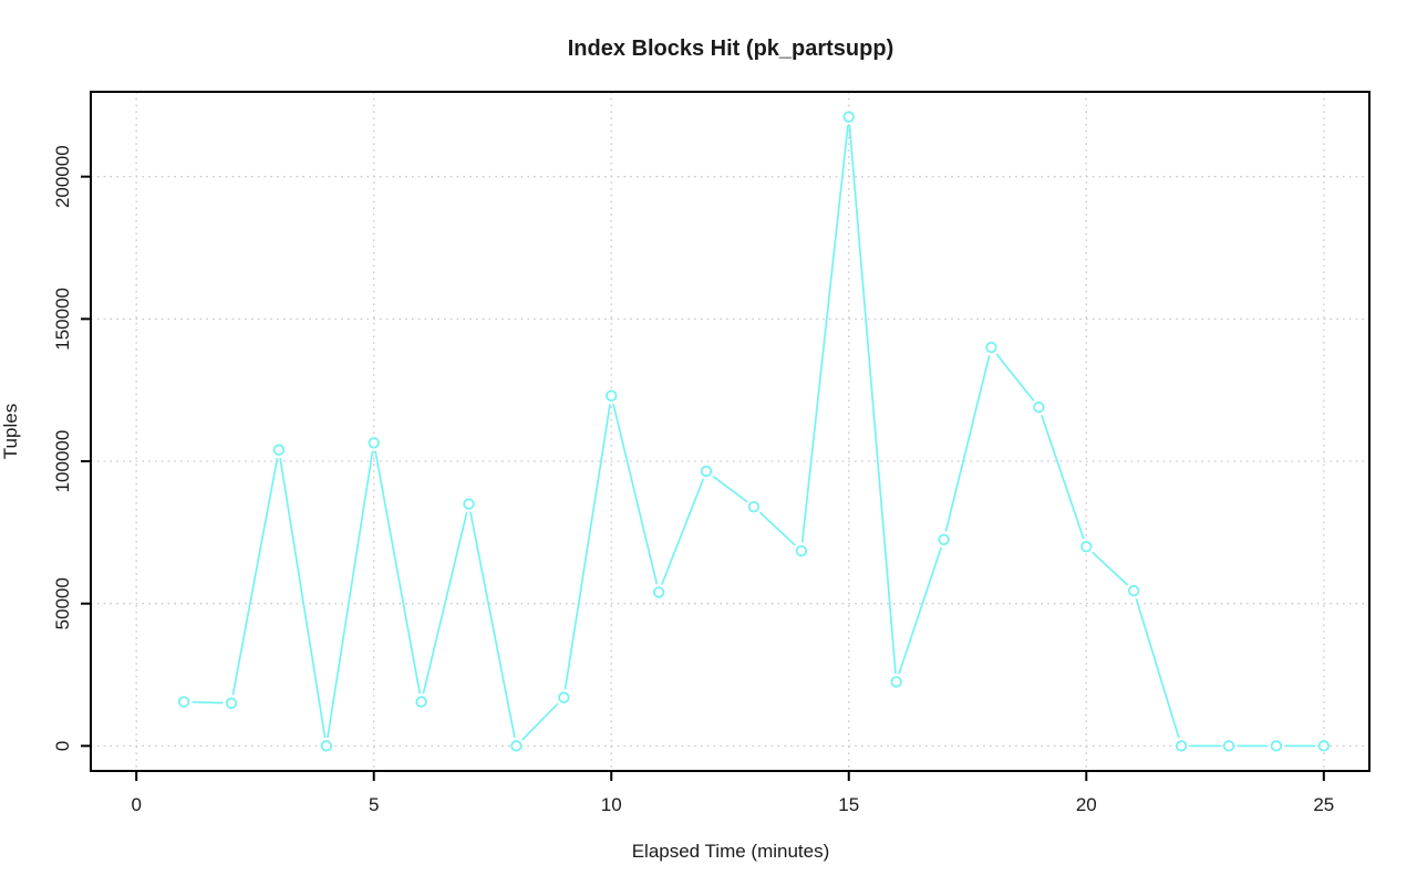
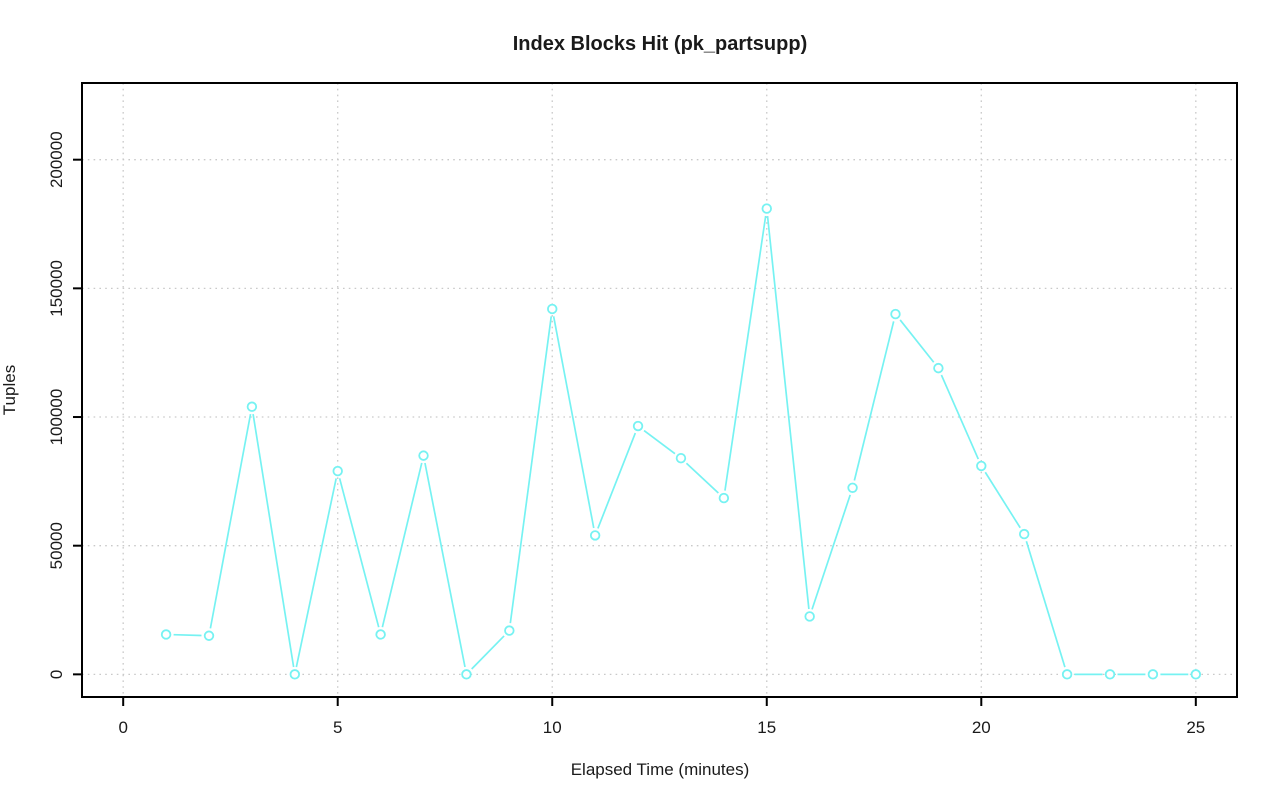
5: 106000 -> 79000
10: 123000 -> 142000
15: 221000 -> 181000
20: 70000 -> 81000
